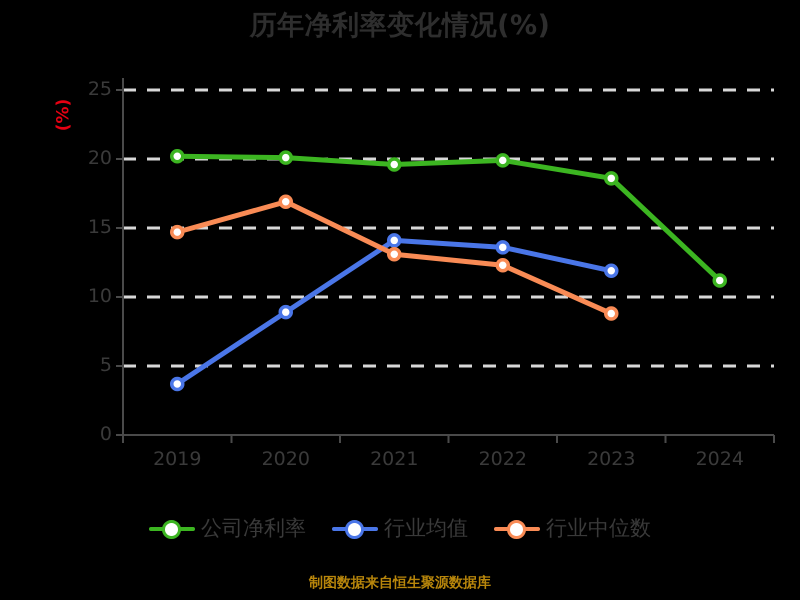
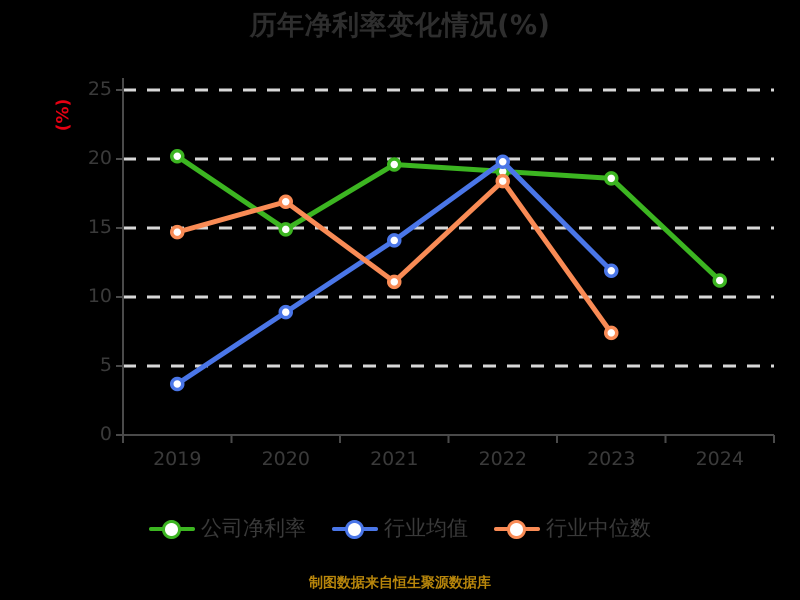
公司净利率/2020: 20.1 -> 14.9
行业中位数/2021: 13.1 -> 11.1
公司净利率/2022: 19.9 -> 19.1
行业均值/2022: 13.6 -> 19.8
行业中位数/2022: 12.3 -> 18.4
行业中位数/2023: 8.8 -> 7.4
